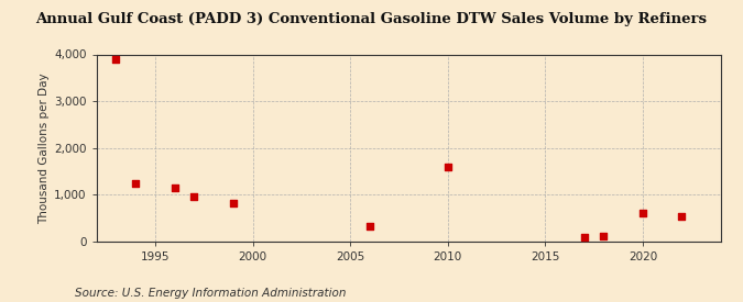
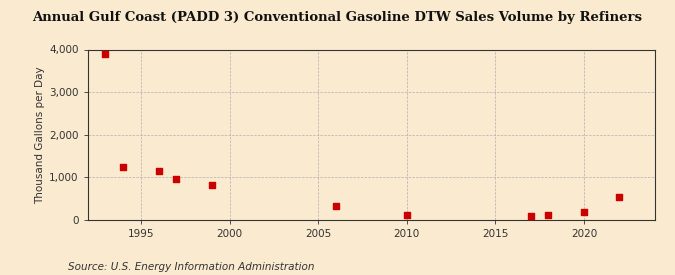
2010: 1,600 -> 120
2020: 600 -> 180
